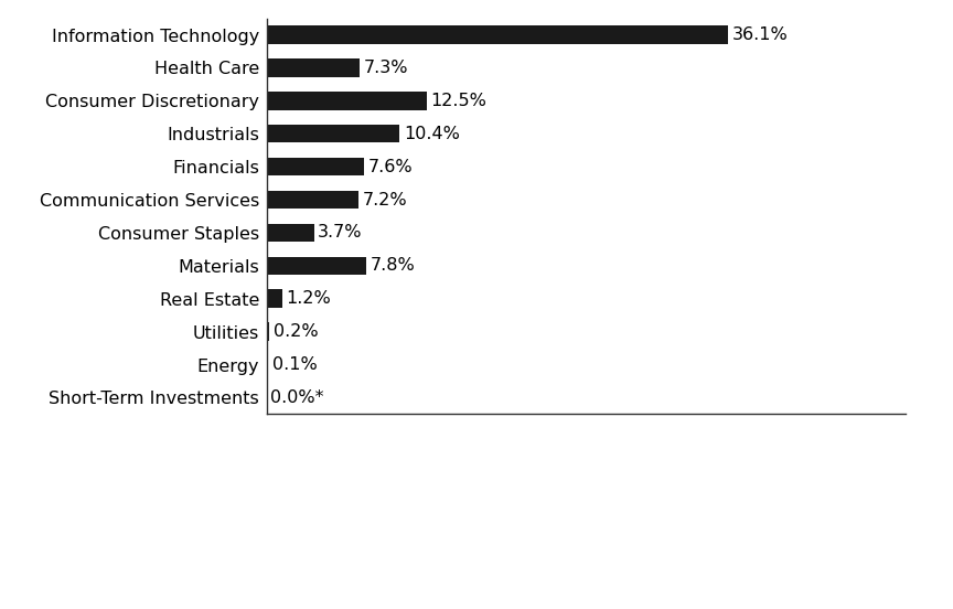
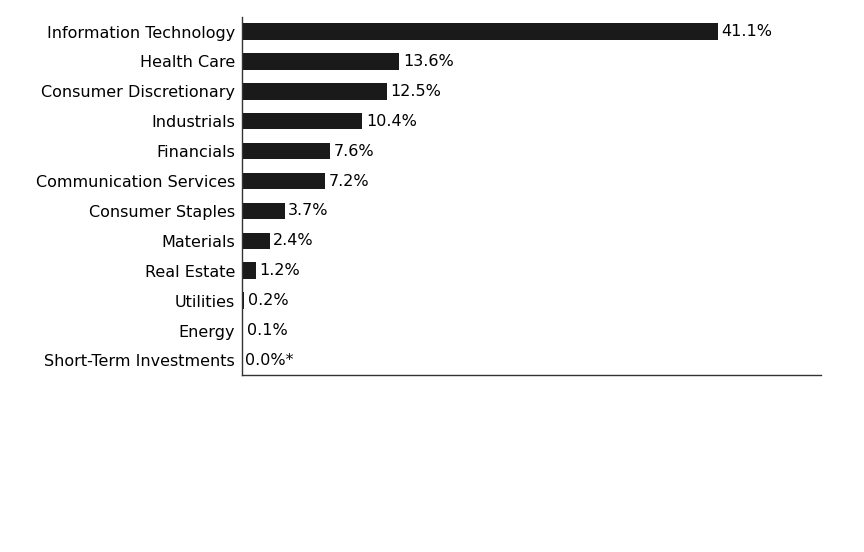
Information Technology: 36.1% -> 41.1%
Health Care: 7.3% -> 13.6%
Materials: 7.8% -> 2.4%
